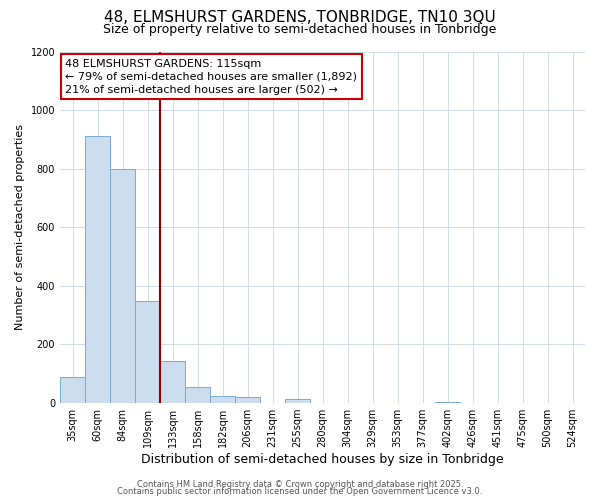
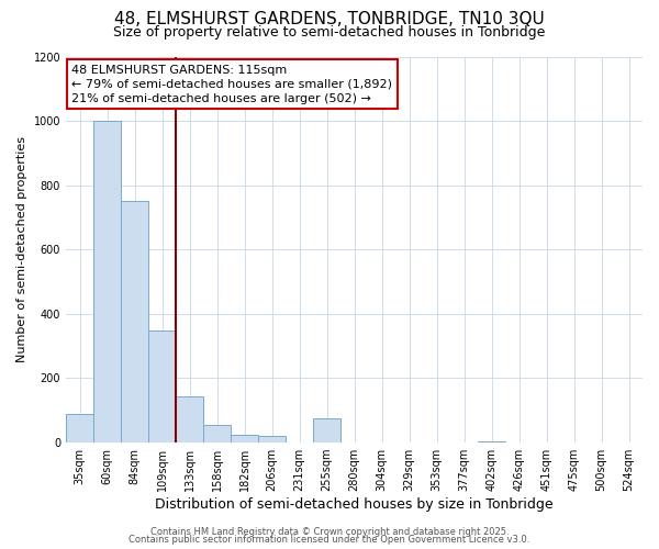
60sqm: 910 -> 1000
84sqm: 800 -> 750
255sqm: 15 -> 75
